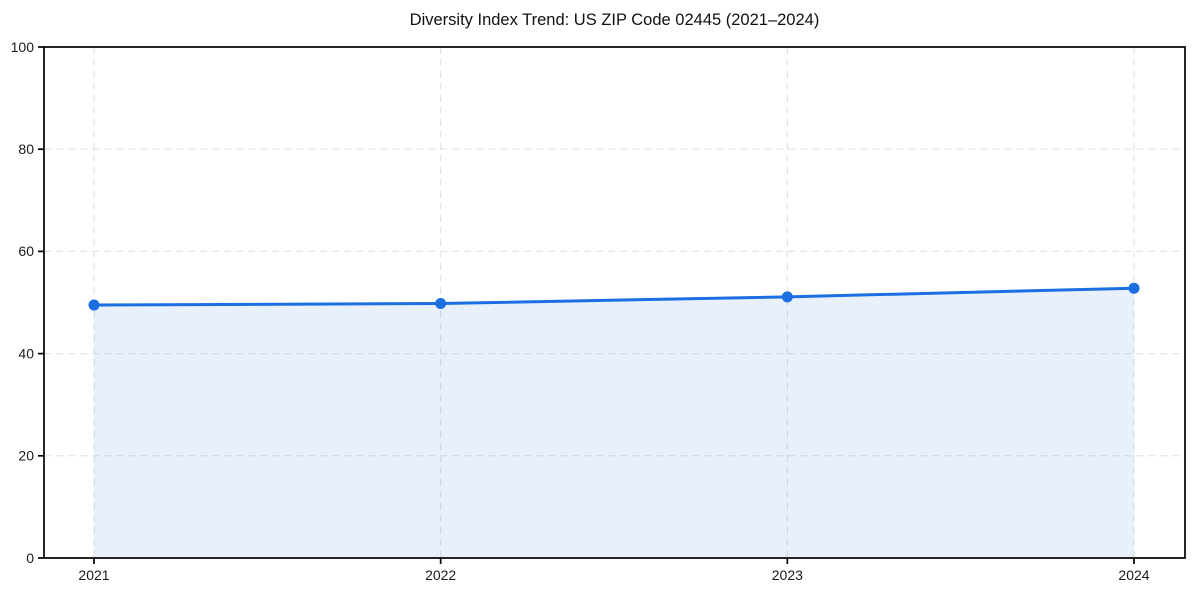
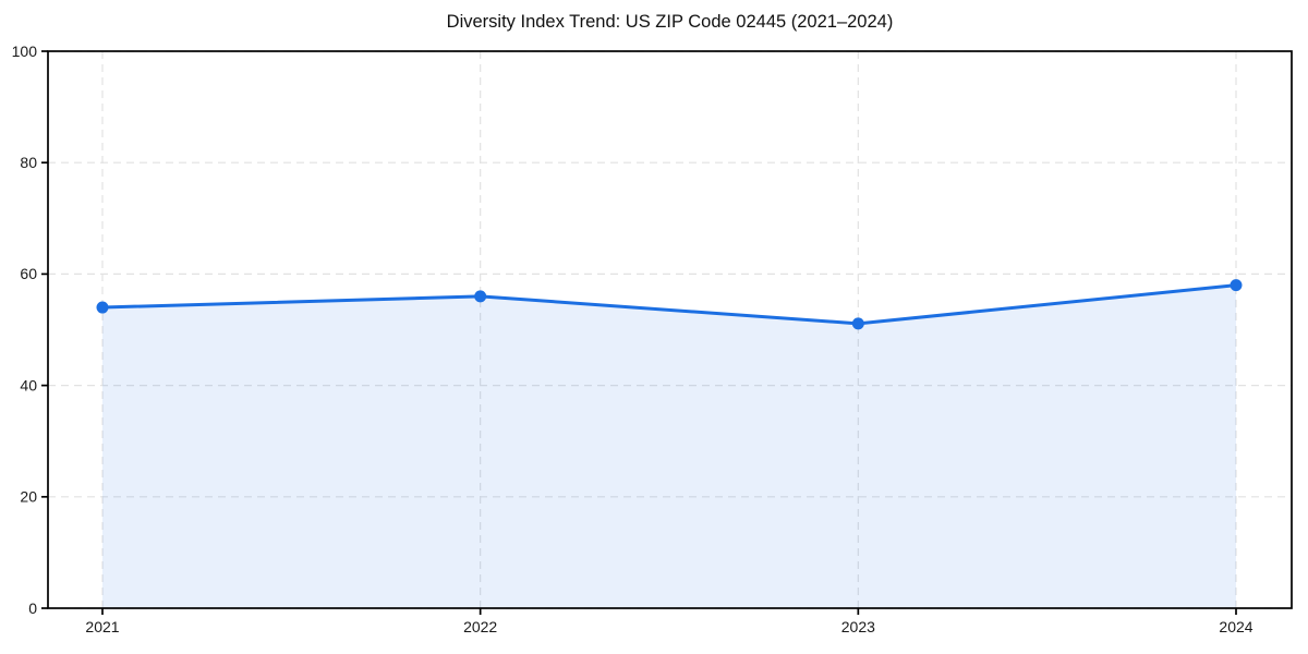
2021: 50 -> 54
2022: 50 -> 56
2024: 53 -> 58
